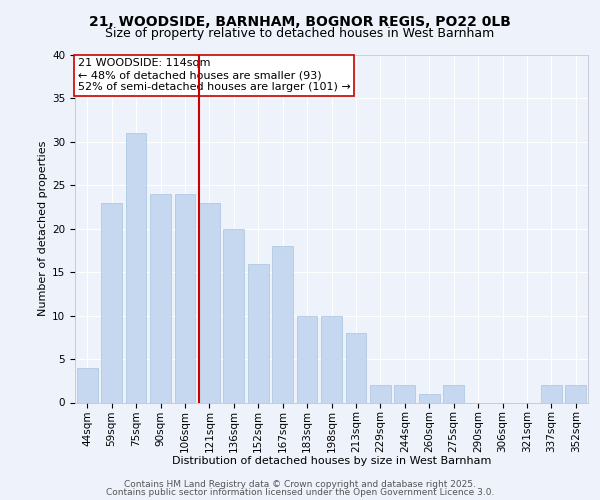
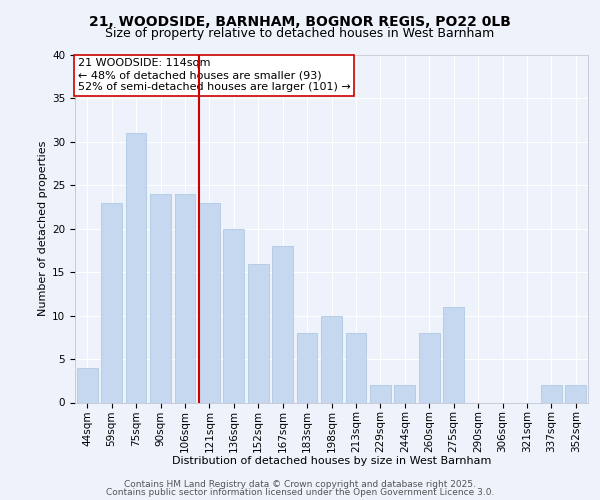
183sqm: 10 -> 8
260sqm: 1 -> 8
275sqm: 2 -> 11
